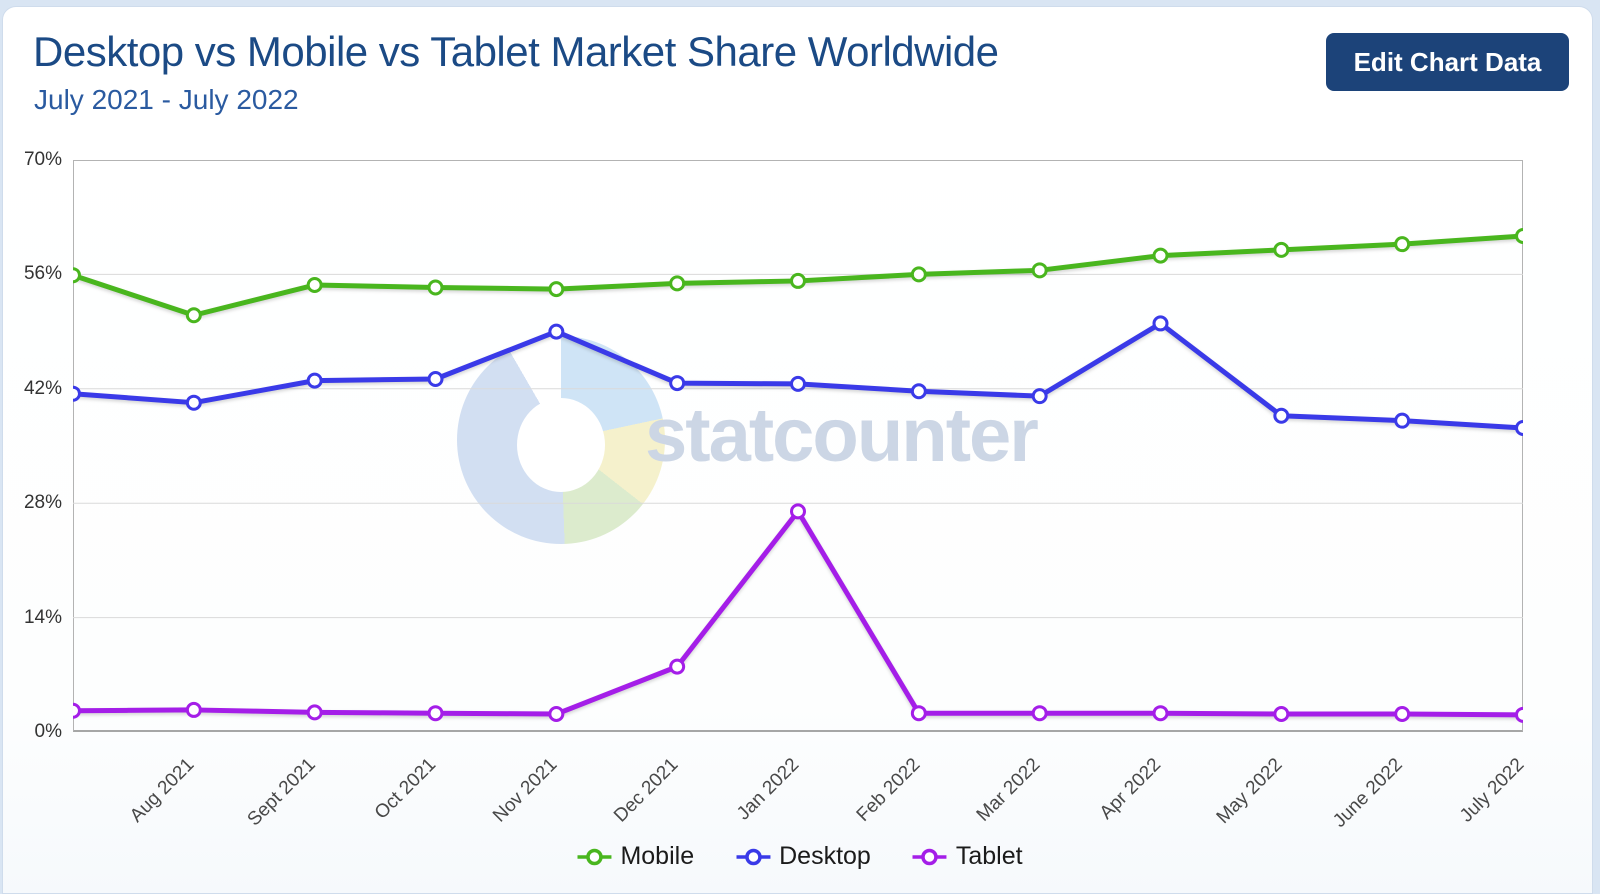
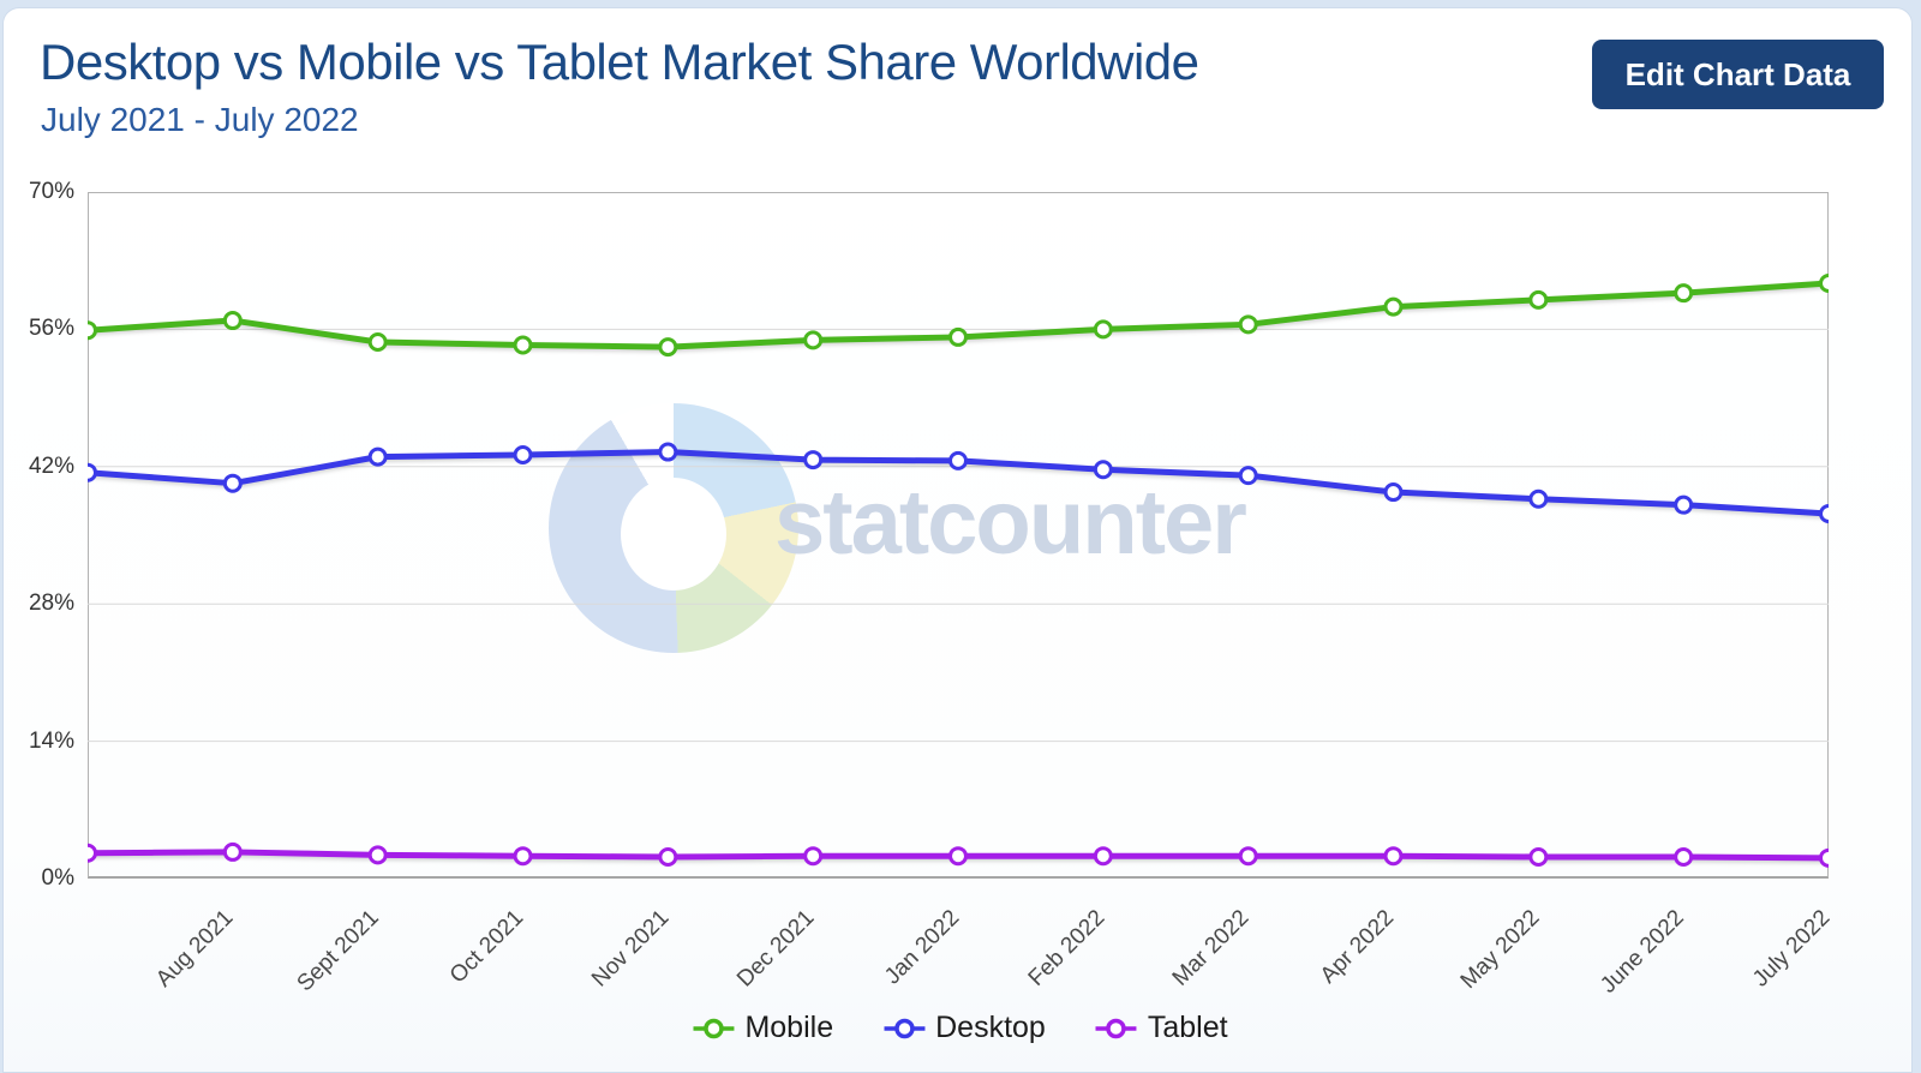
Mobile/Aug 2021: 51% -> 57%
Desktop/Nov 2021: 49% -> 44%
Tablet/Dec 2021: 8% -> 2%
Tablet/Jan 2022: 27% -> 2%
Desktop/Apr 2022: 50% -> 39%
